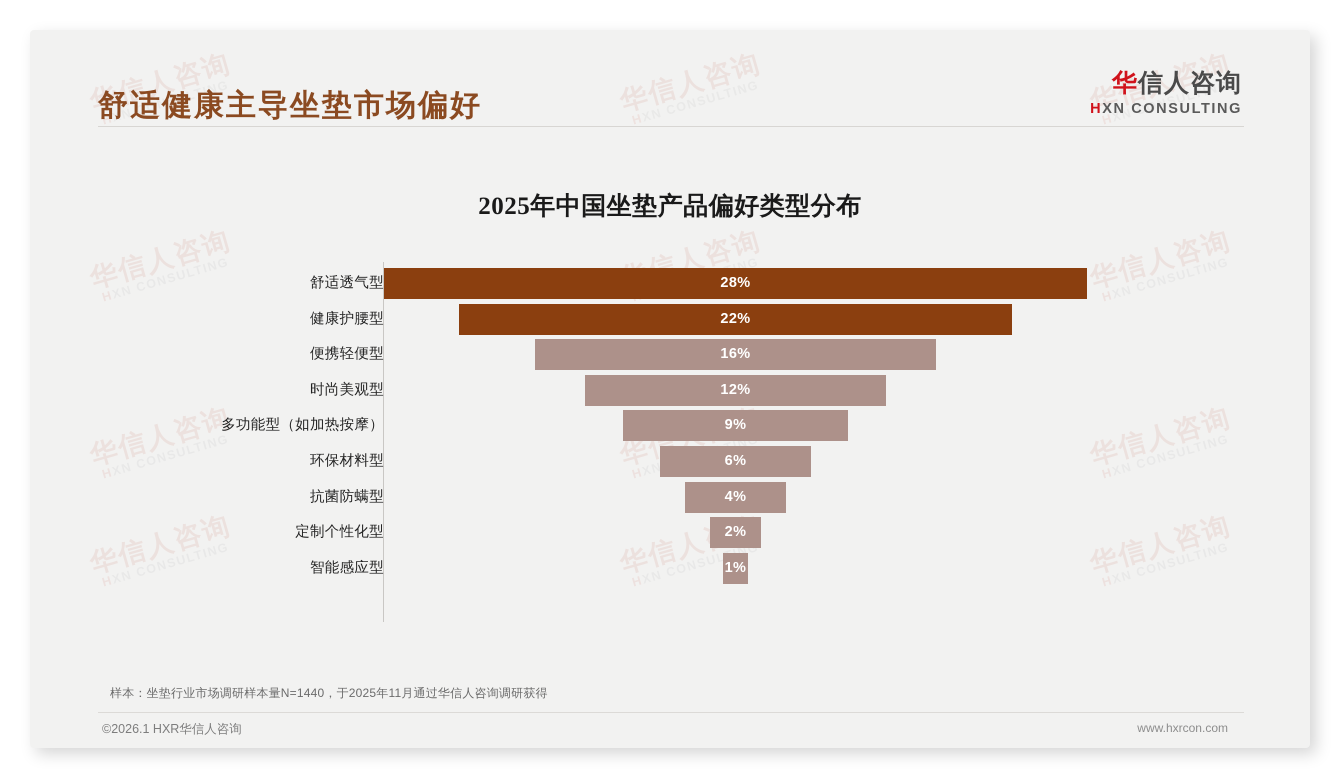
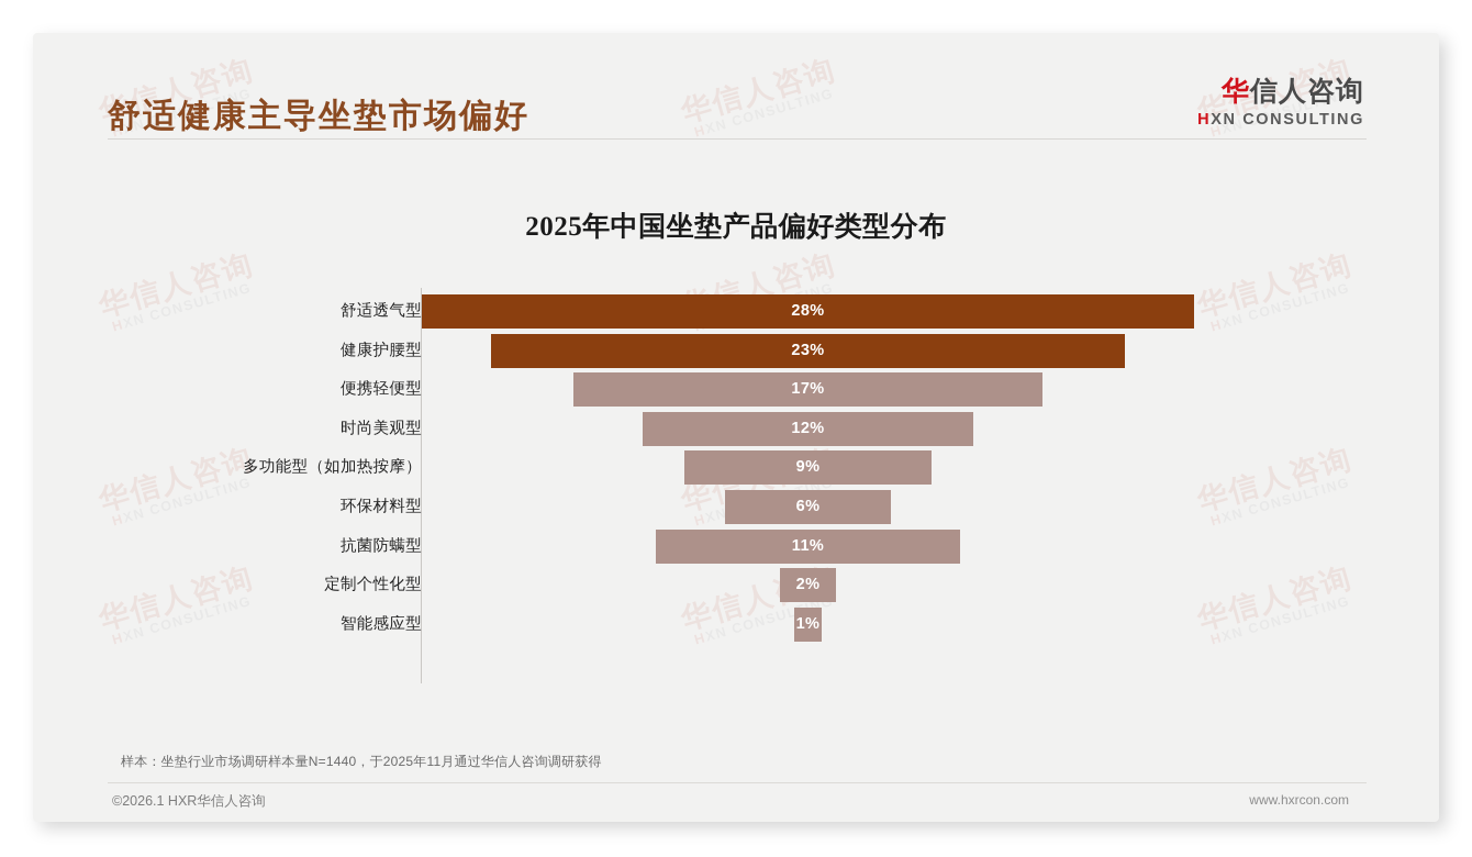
健康护腰型: 22% -> 23%
便携轻便型: 16% -> 17%
抗菌防螨型: 4% -> 11%
